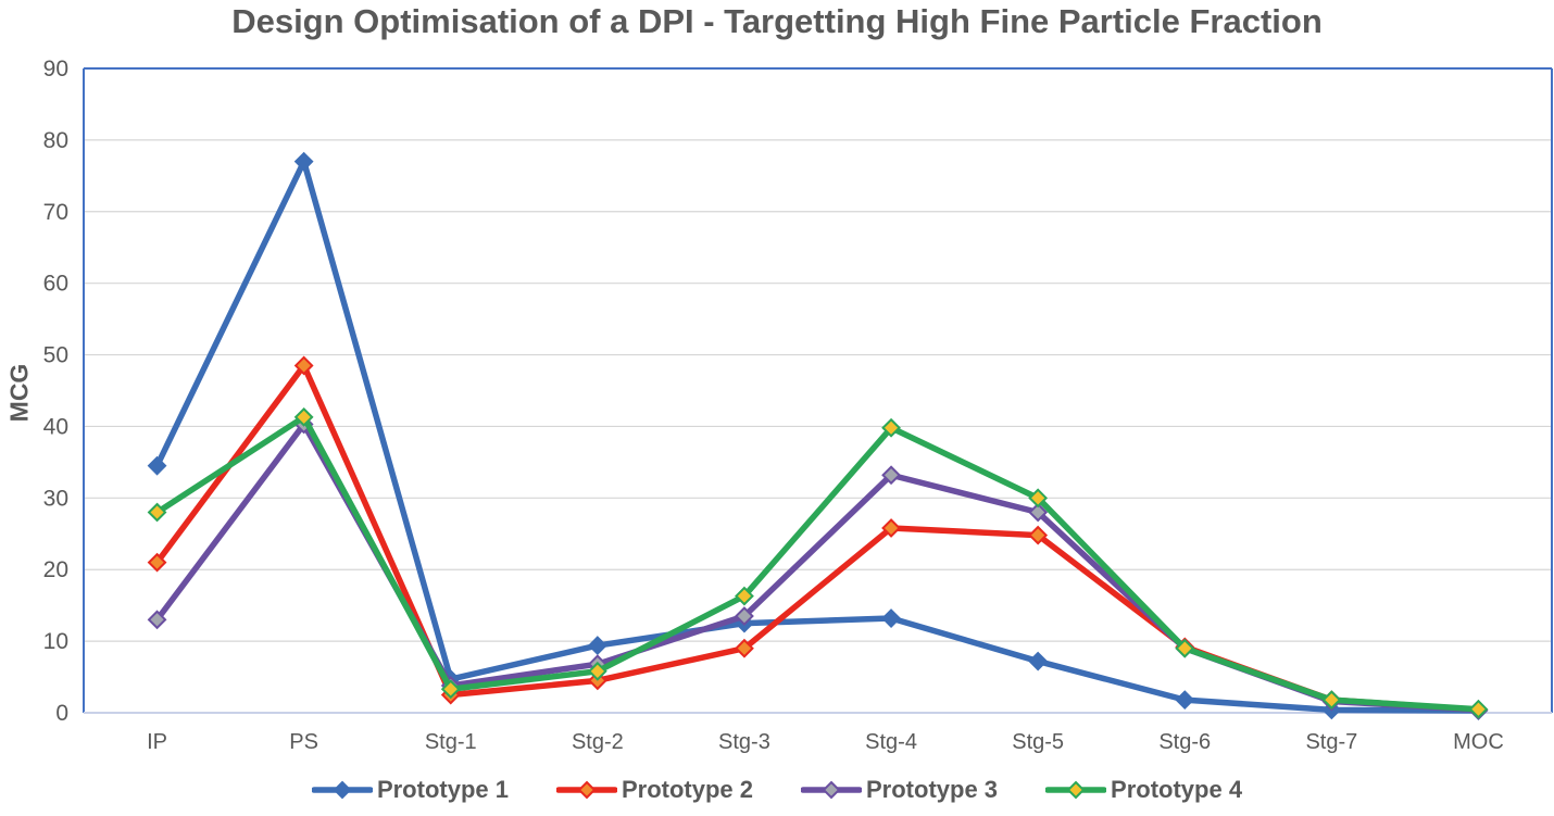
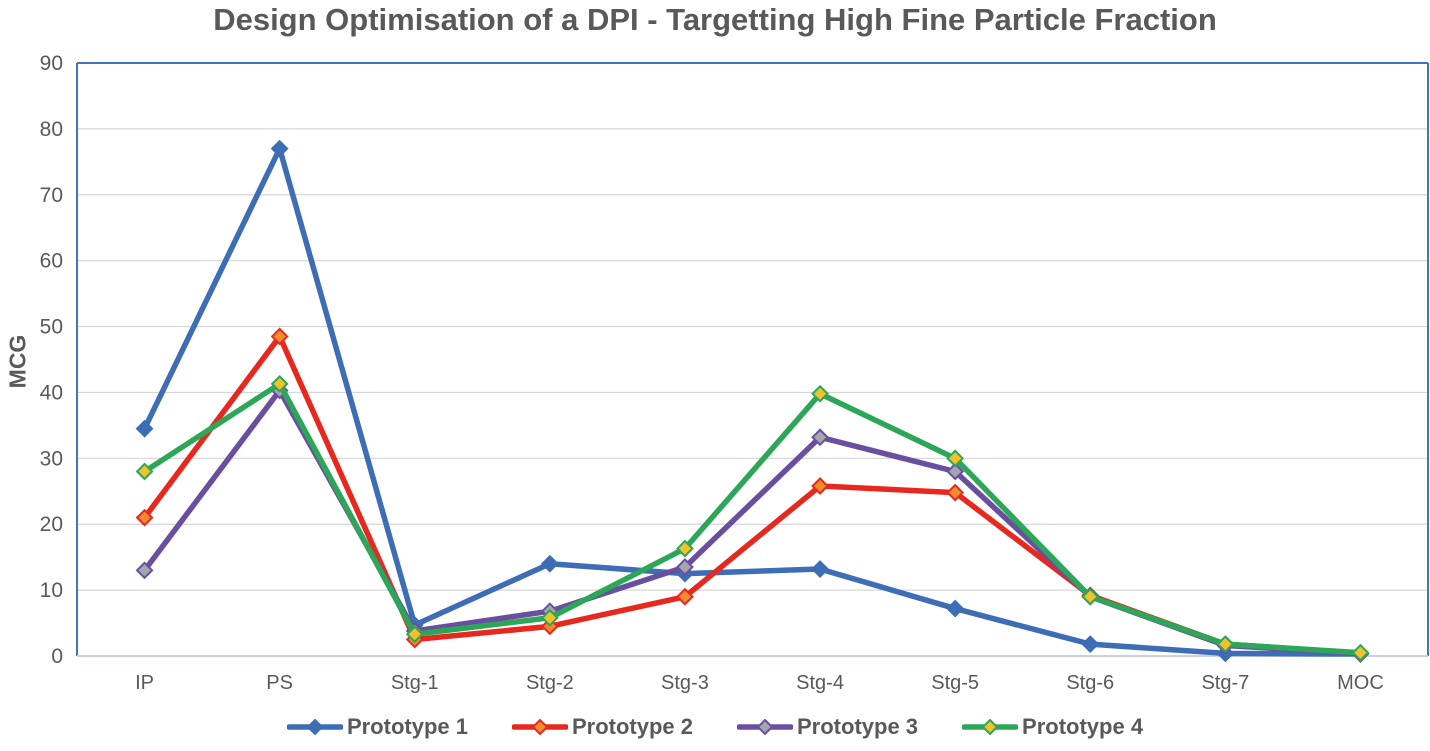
Prototype 1/Stg-2: 9 -> 14
